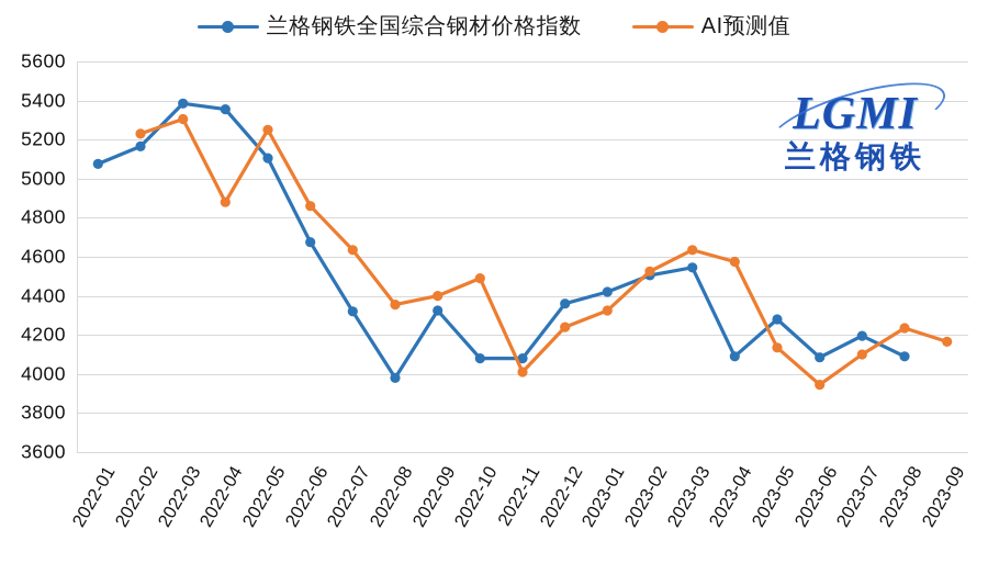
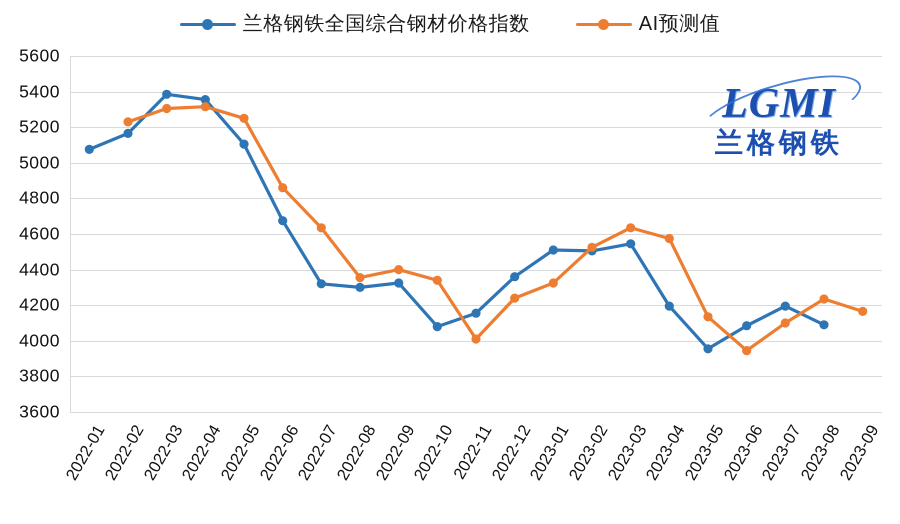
AI预测值/2022-04: 4880 -> 5320
兰格钢铁全国综合钢材价格指数/2022-08: 3980 -> 4300
AI预测值/2022-10: 4490 -> 4340
兰格钢铁全国综合钢材价格指数/2022-11: 4080 -> 4160
兰格钢铁全国综合钢材价格指数/2023-01: 4420 -> 4510
兰格钢铁全国综合钢材价格指数/2023-04: 4090 -> 4200
兰格钢铁全国综合钢材价格指数/2023-05: 4280 -> 3960
